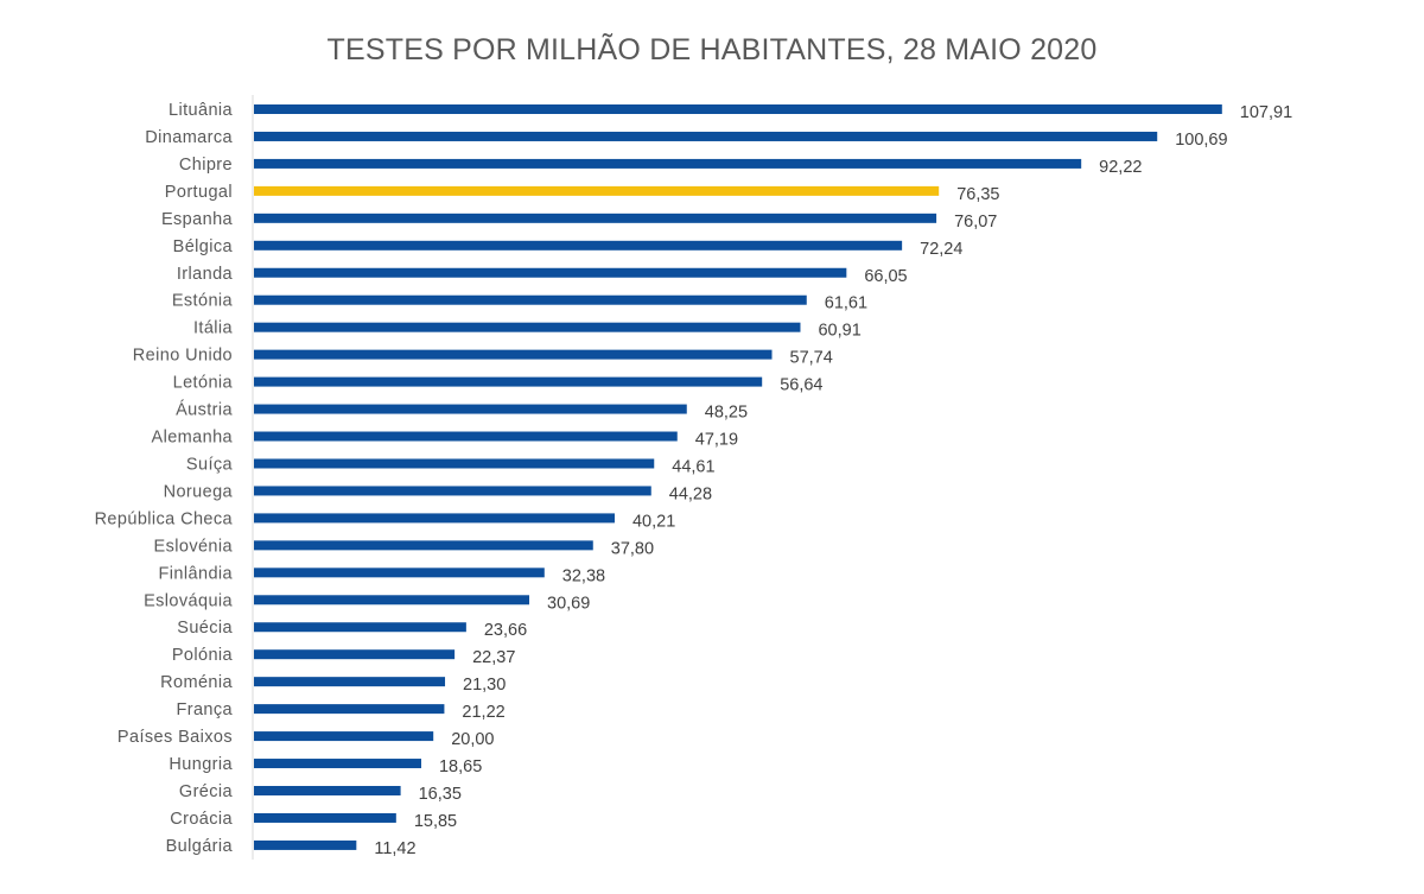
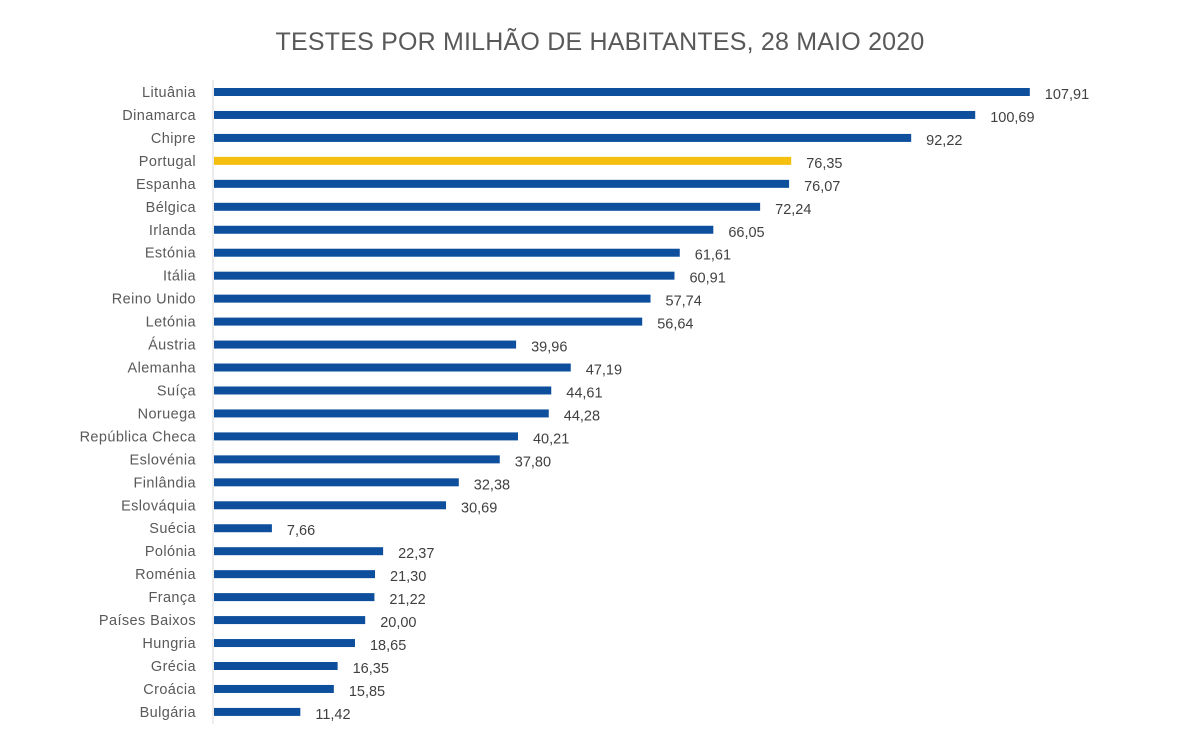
Áustria: 48,25 -> 39,96
Suécia: 23,66 -> 7,66
